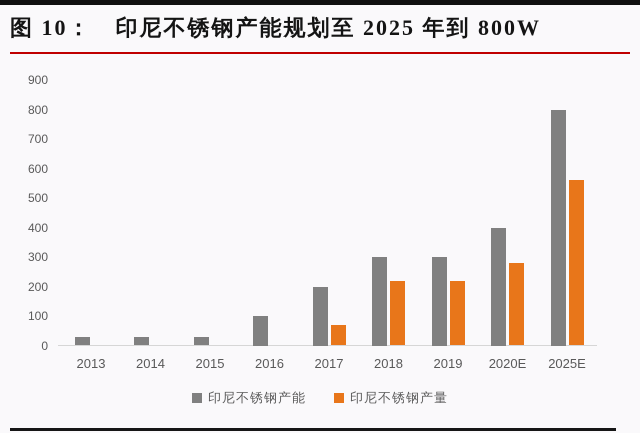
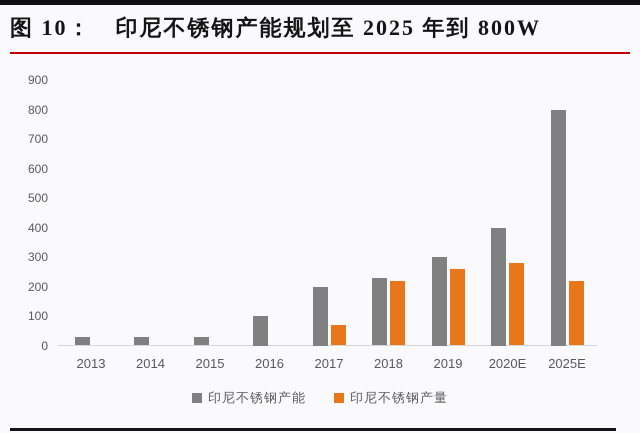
印尼不锈钢产能/2018: 300 -> 230
印尼不锈钢产量/2019: 220 -> 260
印尼不锈钢产量/2025E: 560 -> 220
